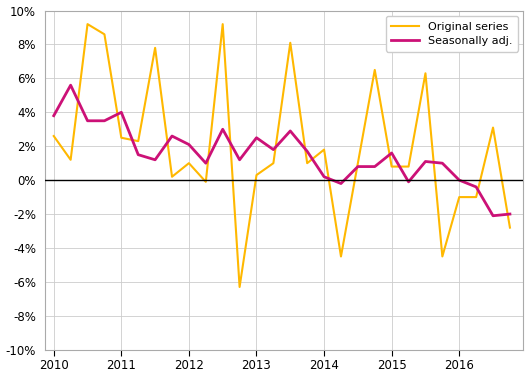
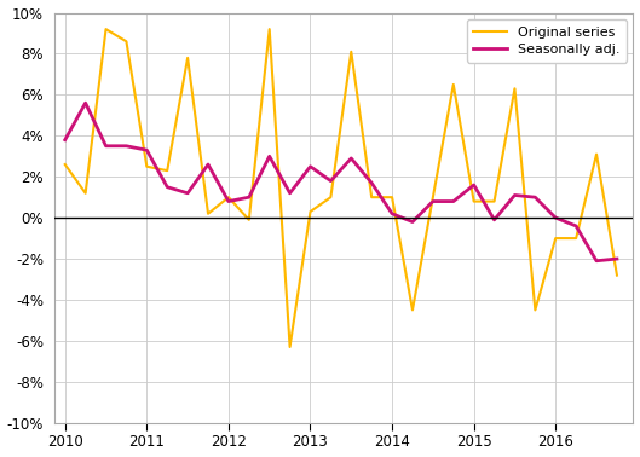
Seasonally adj./2011: 4.0% -> 3.3%
Seasonally adj./2012: 2.1% -> 0.8%
Original series/2014: 1.8% -> 1.0%
